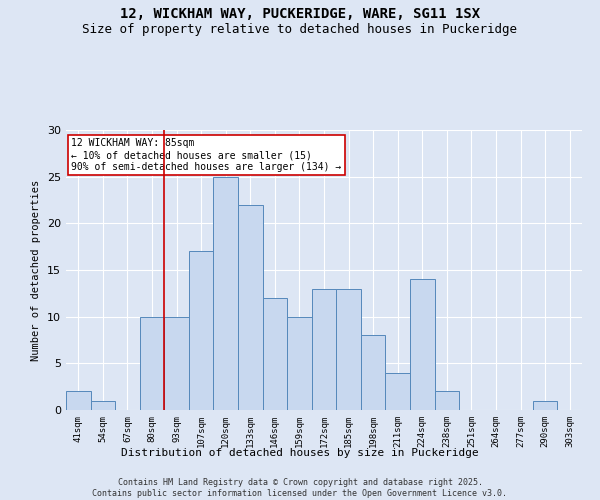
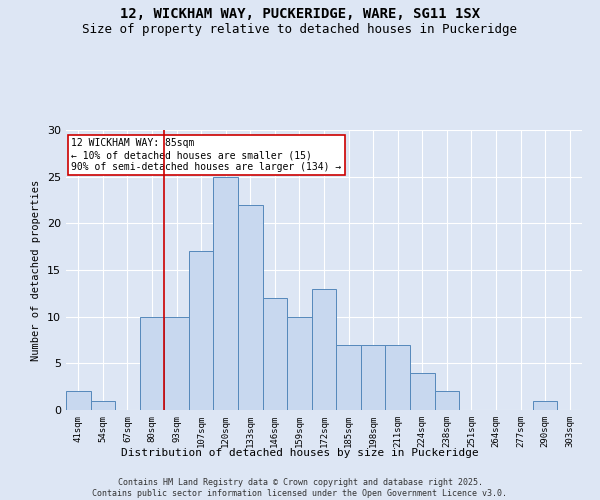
185sqm: 13 -> 7
198sqm: 8 -> 7
211sqm: 4 -> 7
224sqm: 14 -> 4
